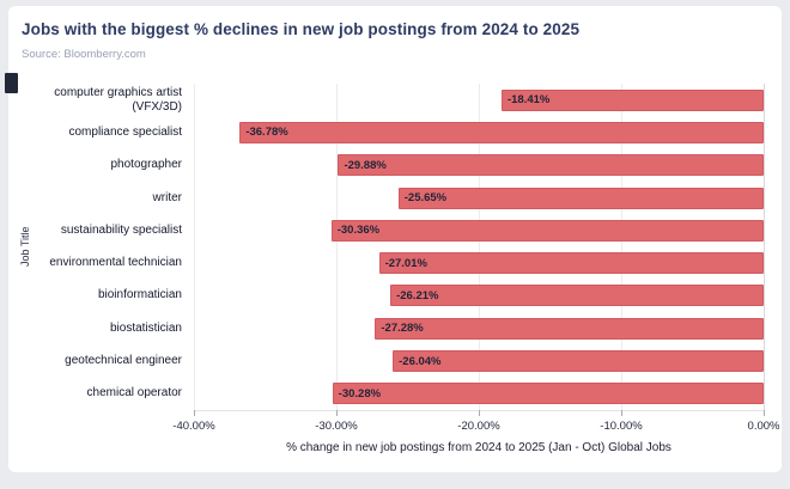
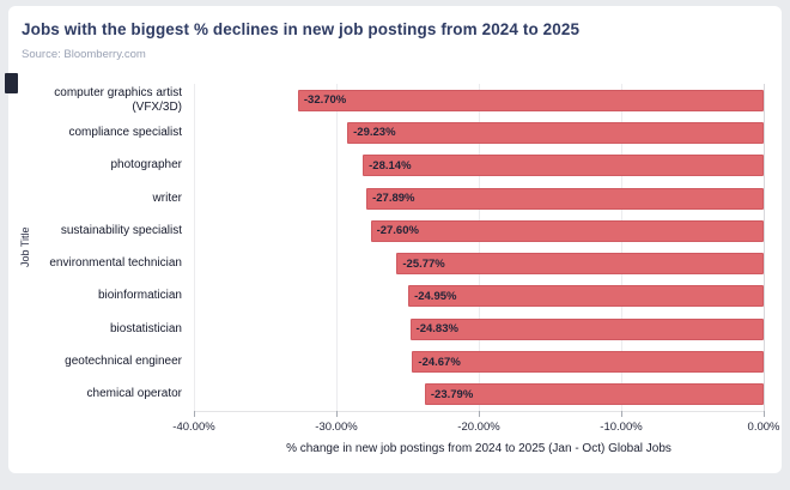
computer graphics artist (VFX/3D): -18.41% -> -32.70%
compliance specialist: -36.78% -> -29.23%
photographer: -29.88% -> -28.14%
writer: -25.65% -> -27.89%
sustainability specialist: -30.36% -> -27.60%
environmental technician: -27.01% -> -25.77%
bioinformatician: -26.21% -> -24.95%
biostatistician: -27.28% -> -24.83%
geotechnical engineer: -26.04% -> -24.67%
chemical operator: -30.28% -> -23.79%
